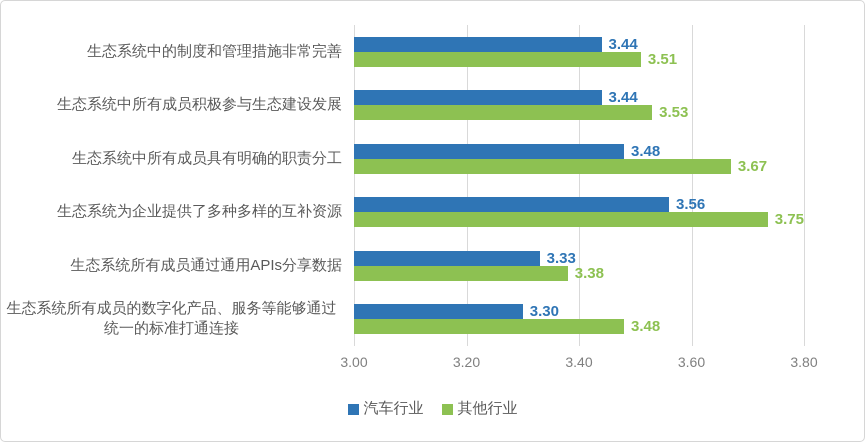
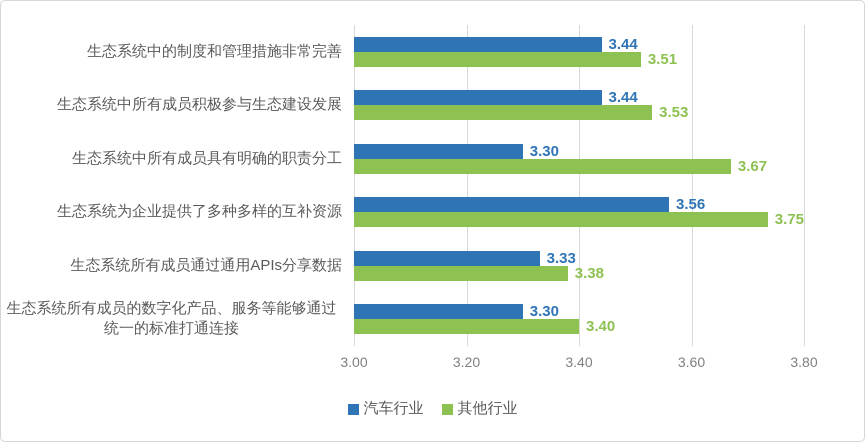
汽车行业/生态系统中所有成员具有明确的职责分工: 3.48 -> 3.30
其他行业/生态系统所有成员的数字化产品、服务等能够通过统一的标准打通连接: 3.48 -> 3.40
